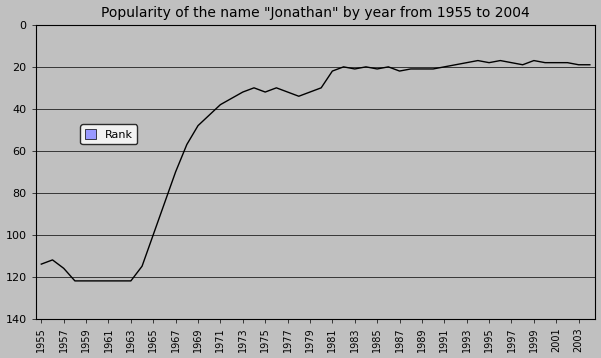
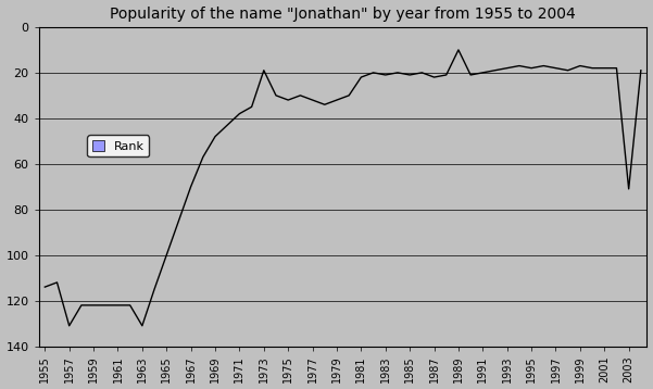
1957: 116 -> 131
1963: 122 -> 131
1973: 32 -> 19
1989: 21 -> 10
2003: 19 -> 71
